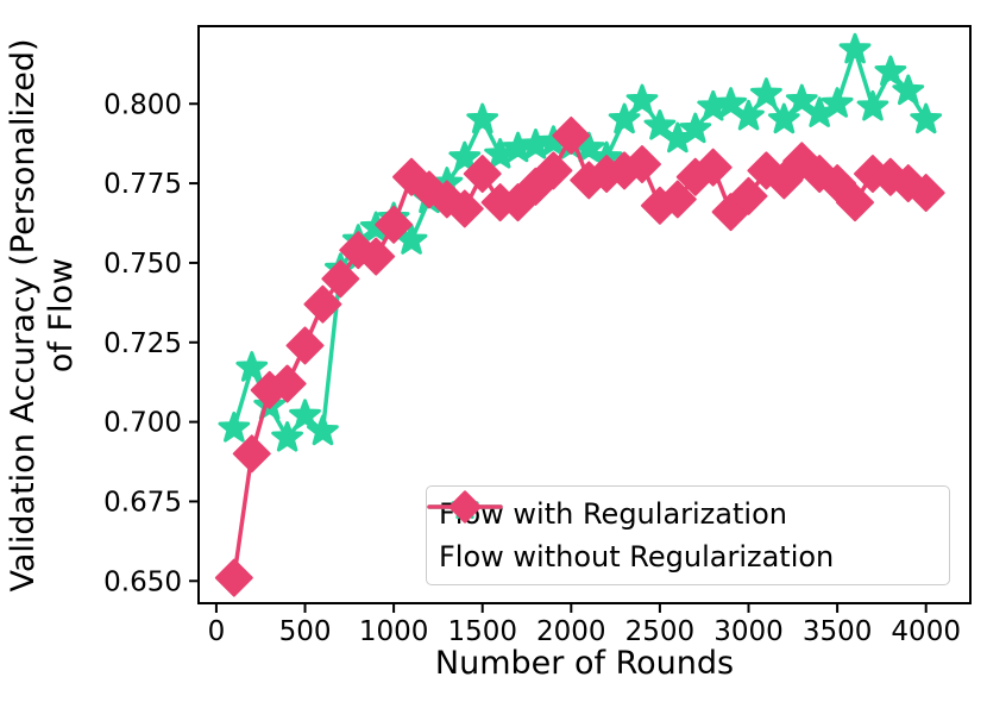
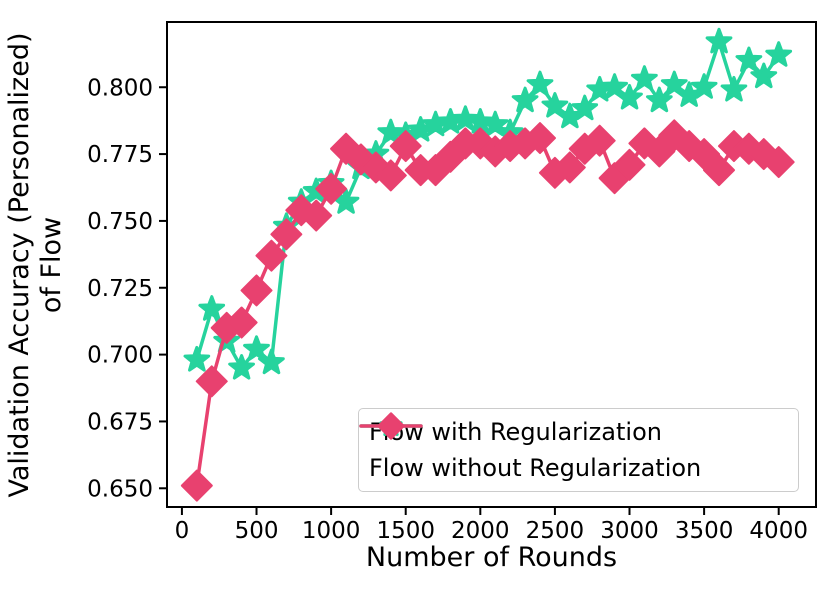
Flow with Regularization/1500: 0.795 -> 0.782
Flow without Regularization/2000: 0.790 -> 0.779
Flow with Regularization/4000: 0.795 -> 0.812
